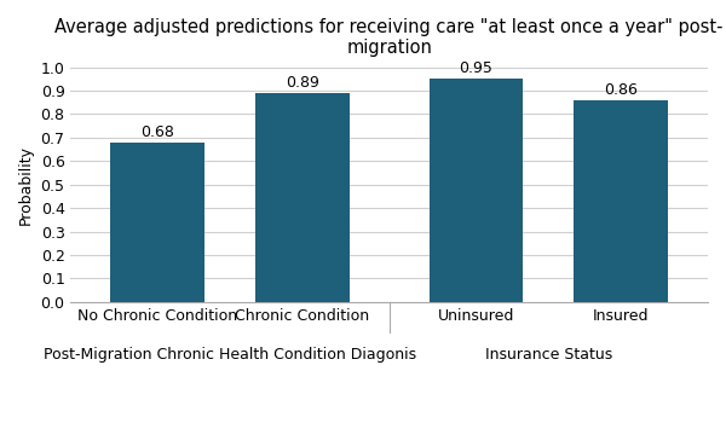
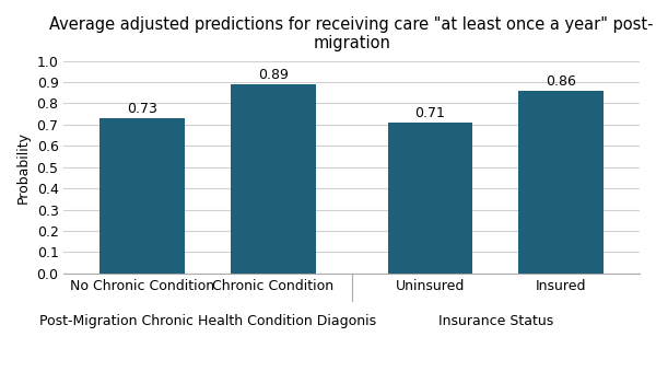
No Chronic Condition: 0.68 -> 0.73
Uninsured: 0.95 -> 0.71
